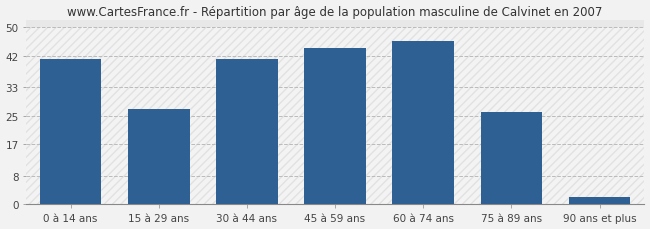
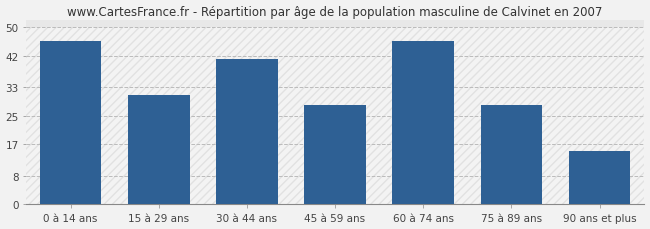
0 à 14 ans: 41 -> 46
15 à 29 ans: 27 -> 31
45 à 59 ans: 44 -> 28
75 à 89 ans: 26 -> 28
90 ans et plus: 2 -> 15
